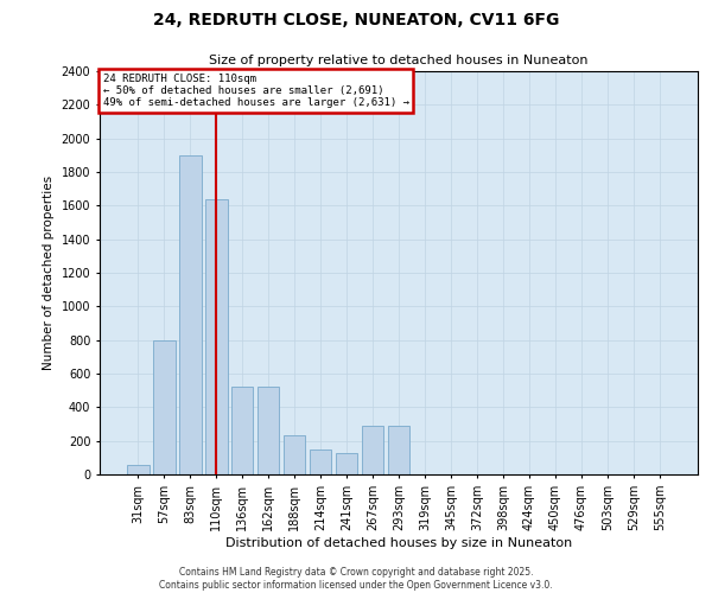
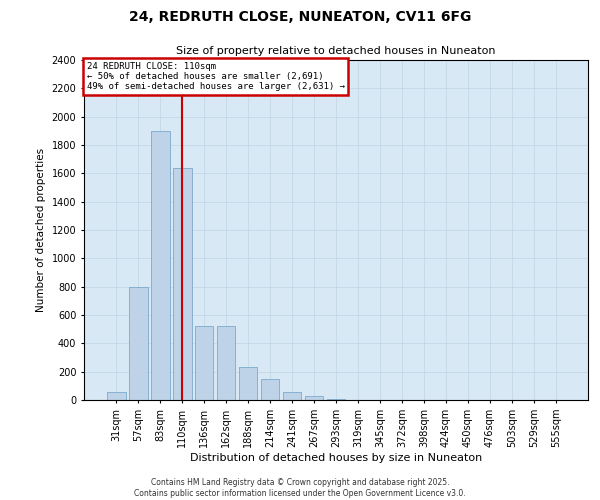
241sqm: 130 -> 60
267sqm: 290 -> 30
293sqm: 290 -> 10
